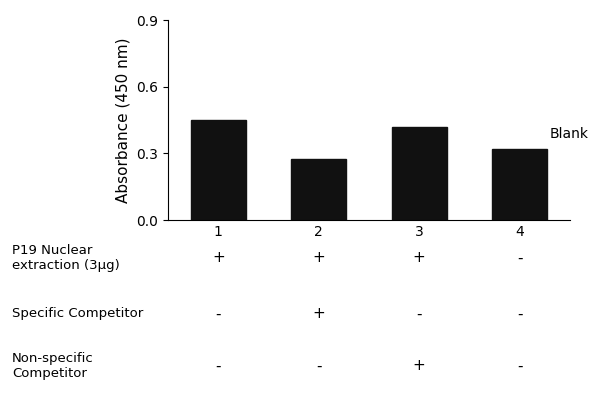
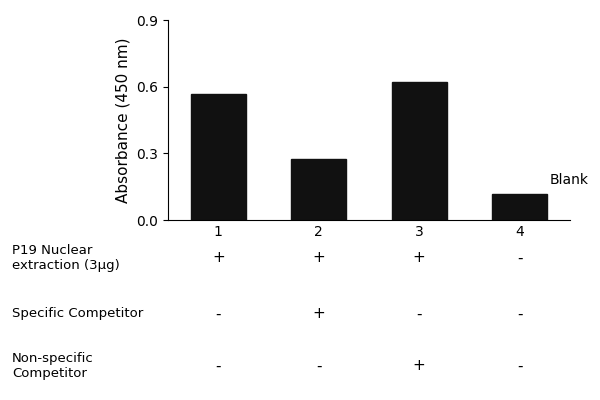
1: 0.450 -> 0.565
3: 0.420 -> 0.620
4: 0.320 -> 0.115
